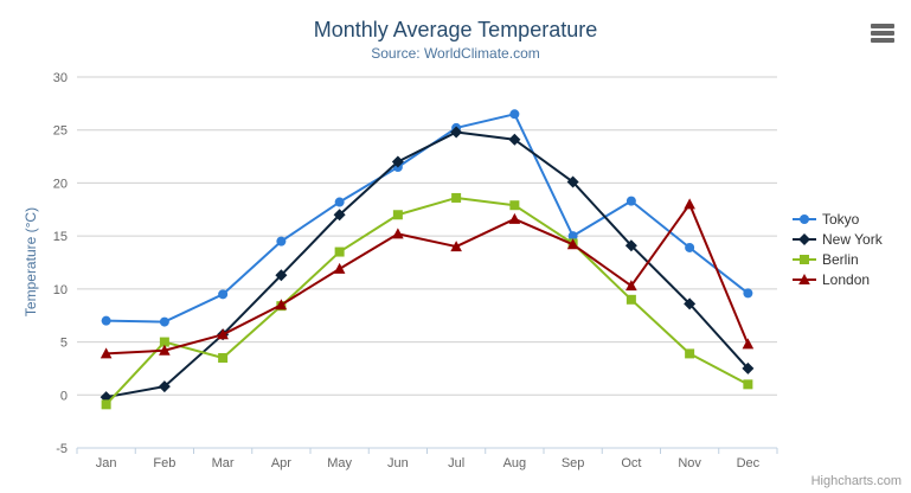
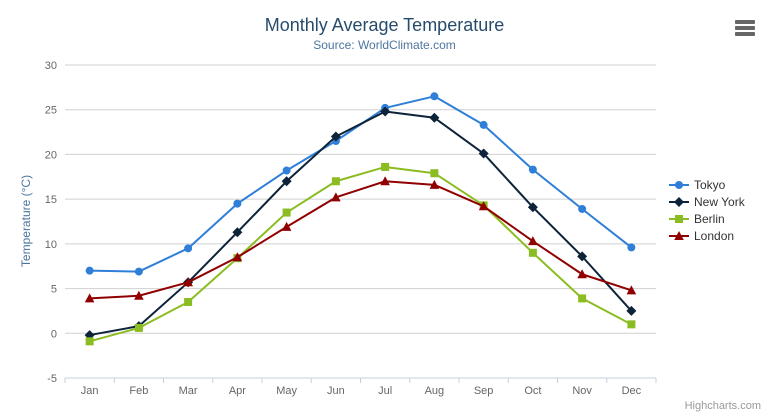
Berlin/Feb: 5 -> 1
London/Jul: 14 -> 17
Tokyo/Sep: 15 -> 23
London/Nov: 18 -> 7
